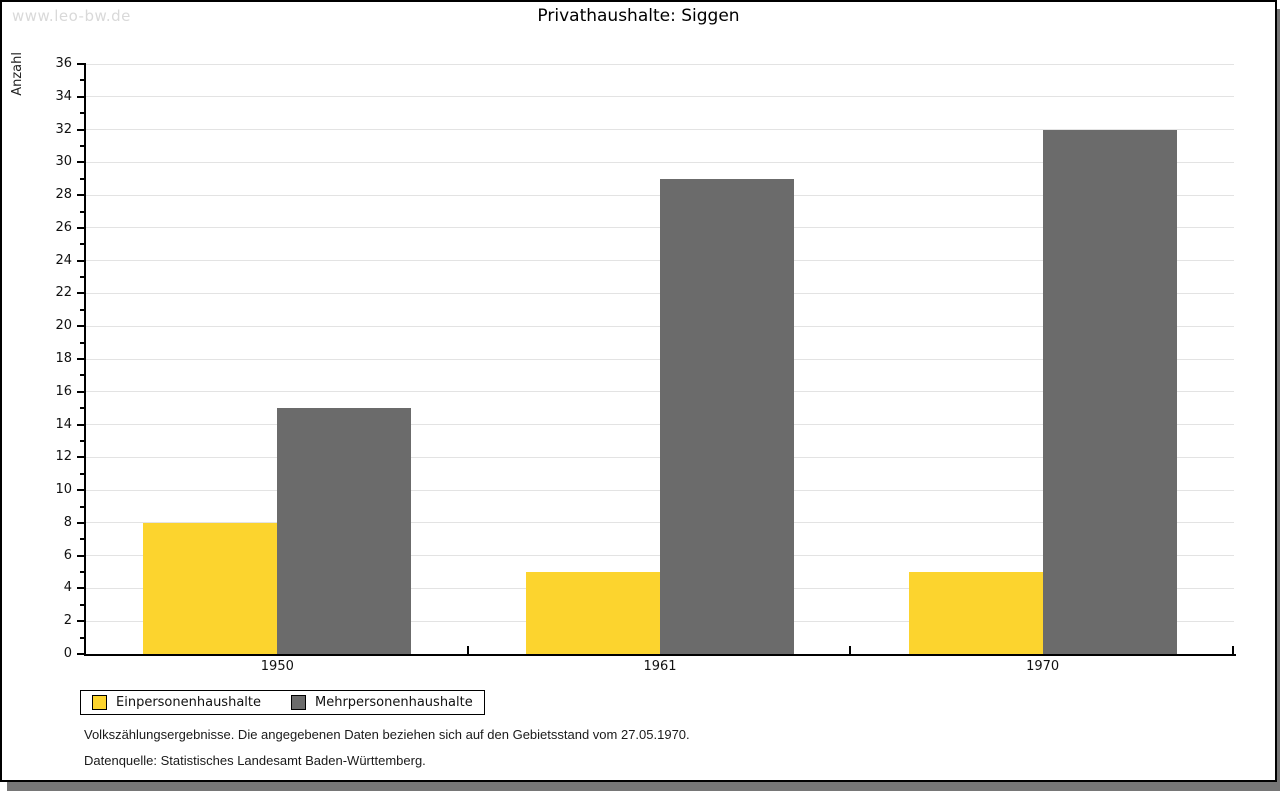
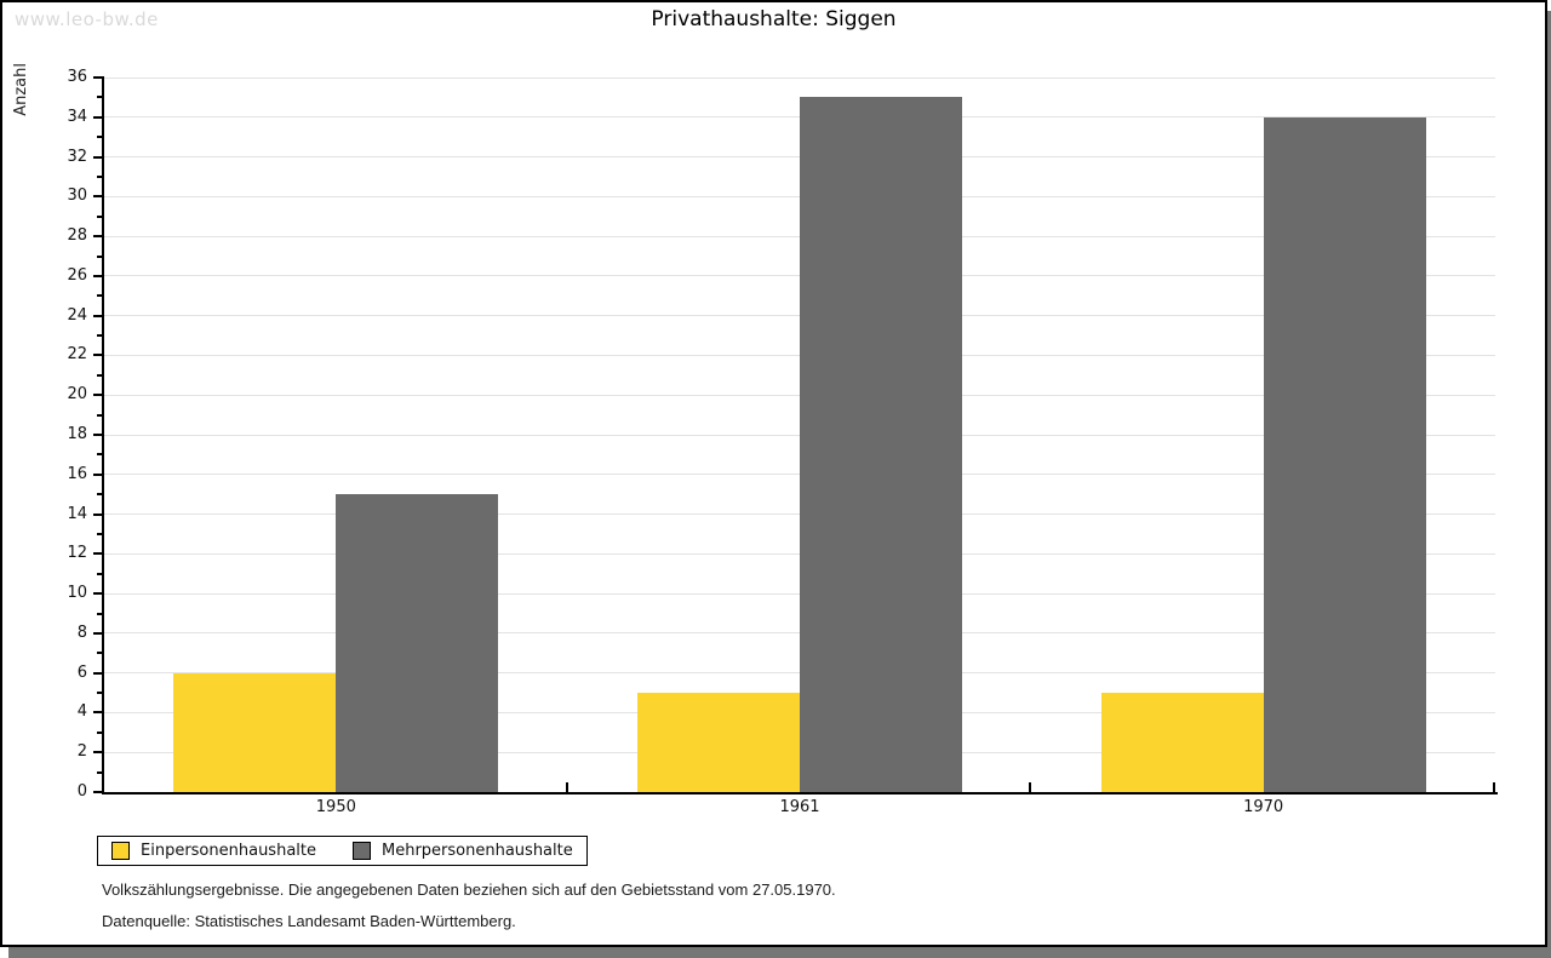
Einpersonenhaushalte/1950: 8 -> 6
Mehrpersonenhaushalte/1961: 29 -> 35
Mehrpersonenhaushalte/1970: 32 -> 34
